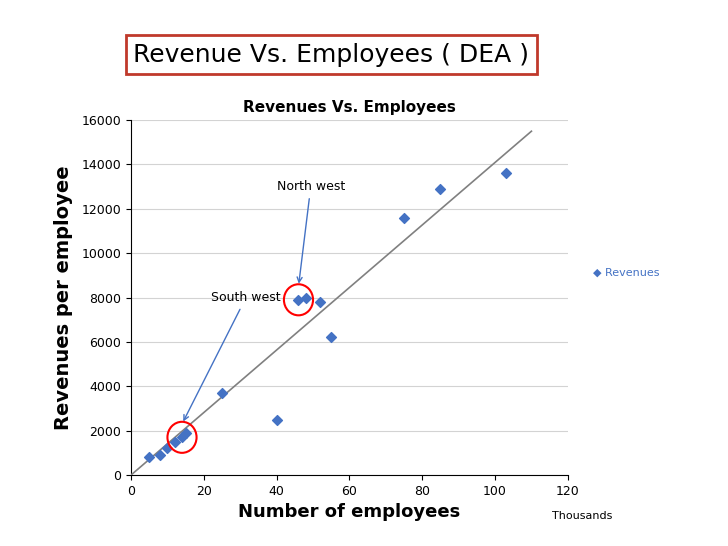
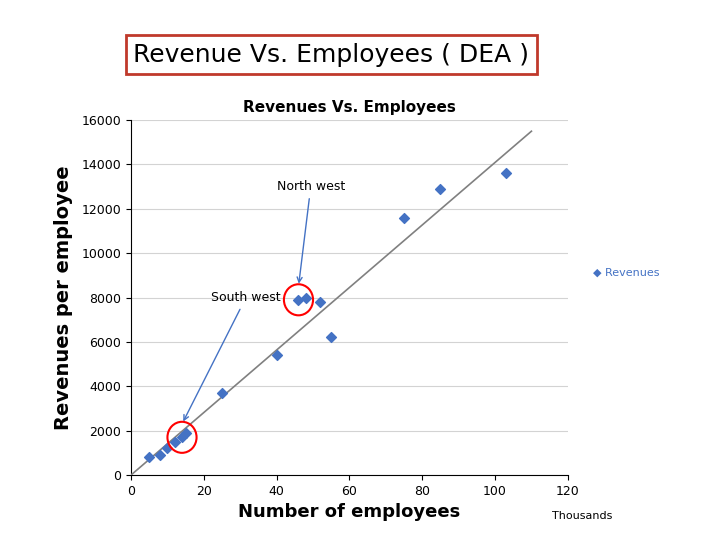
40: 2500 -> 5400
